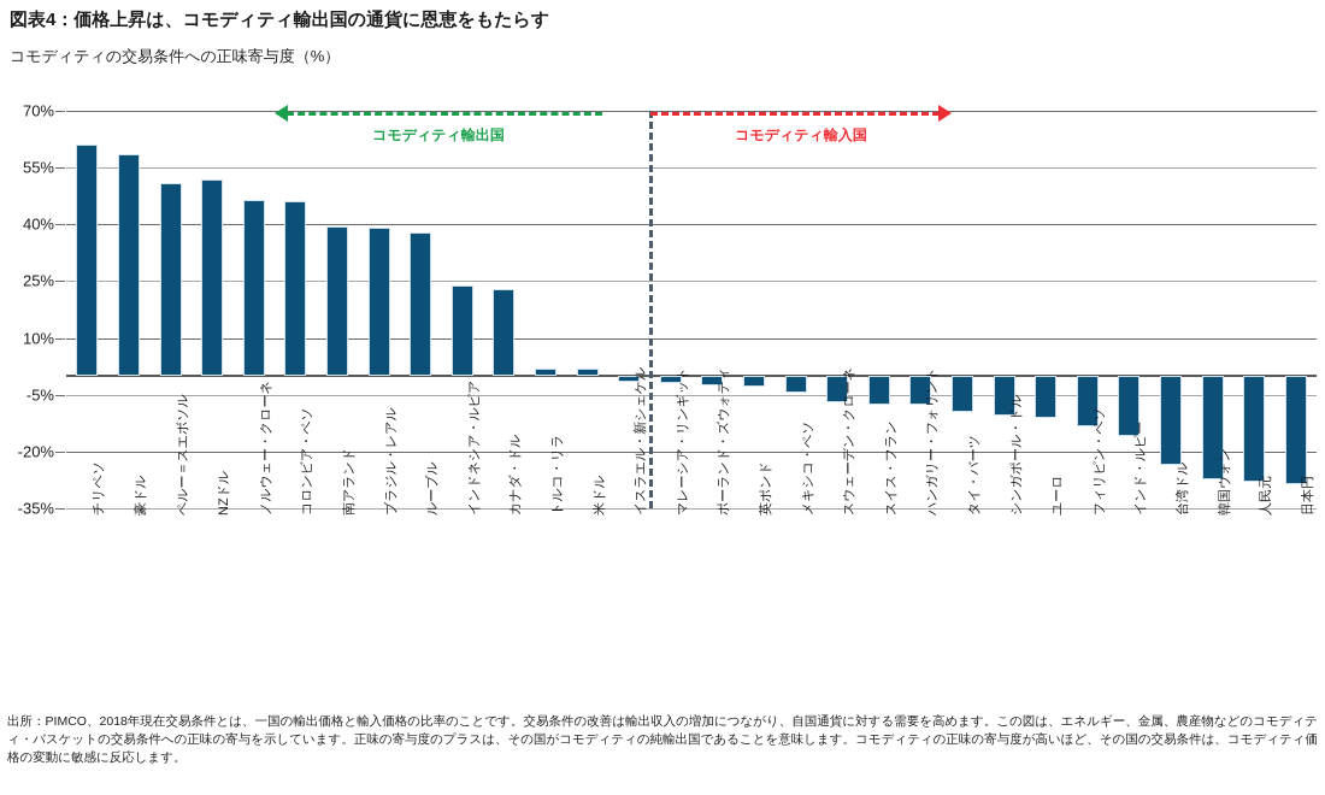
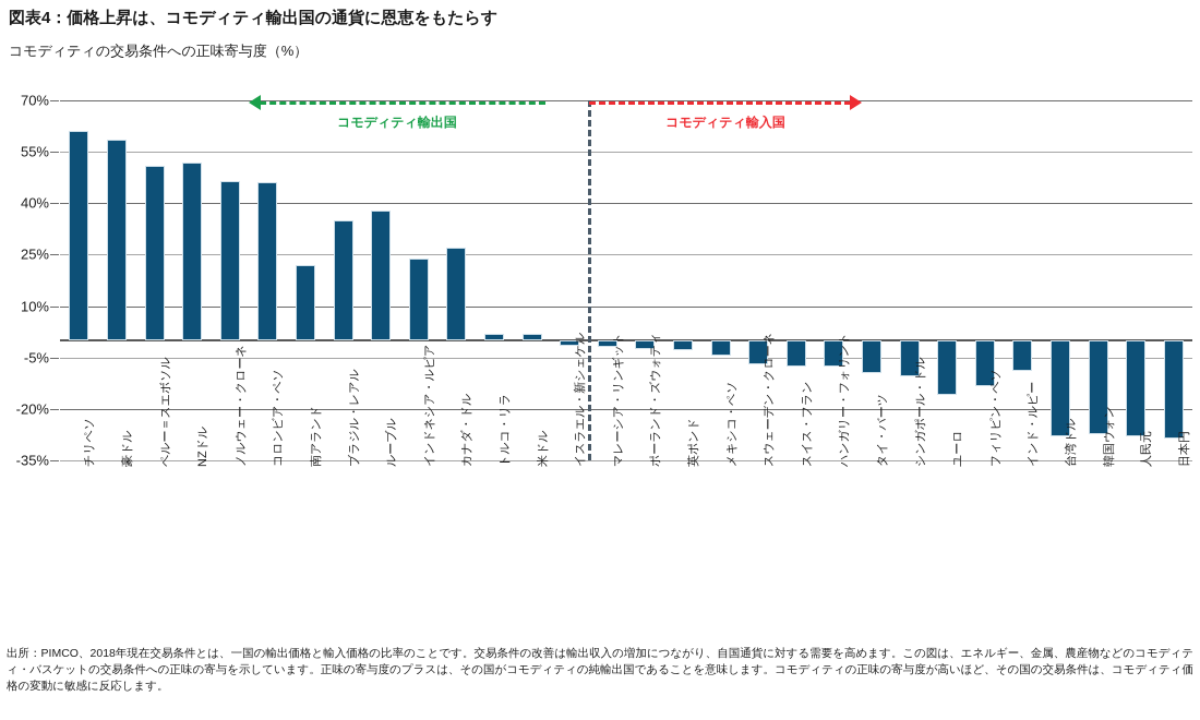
南アランド: 40% -> 22%
ブラジル・レアル: 39% -> 35%
カナダ・ドル: 23% -> 27%
ユーロ: -11% -> -16%
インド・ルピー: -16% -> -9%
台湾ドル: -24% -> -28%
